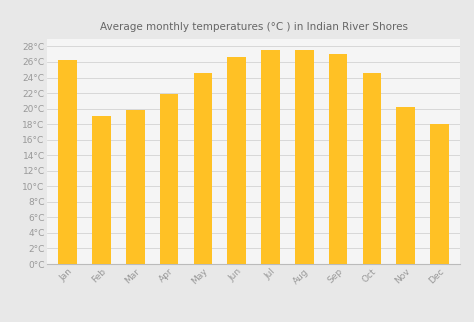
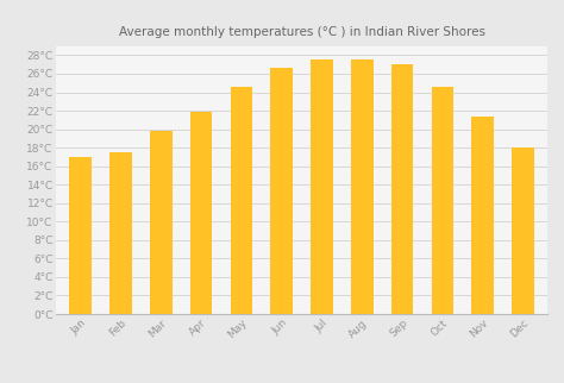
Jan: 26.2°C -> 17.0°C
Feb: 19.0°C -> 17.5°C
Nov: 20.2°C -> 21.3°C
